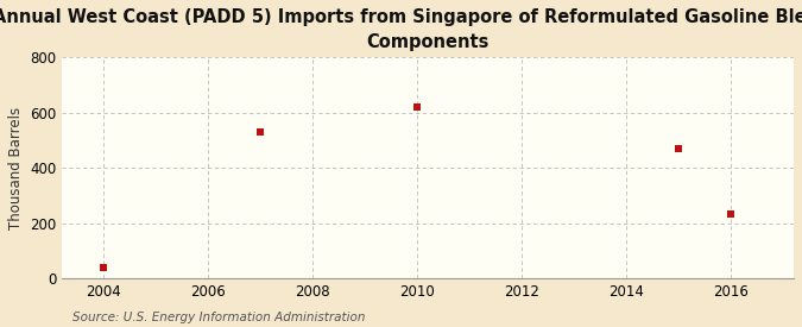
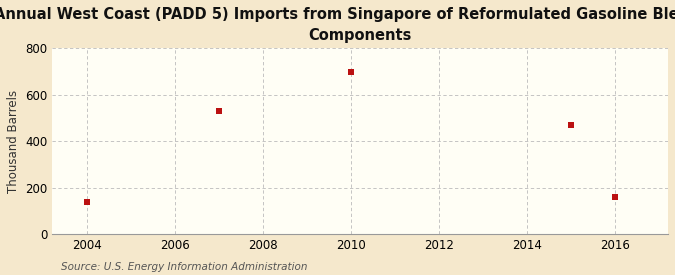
2004: 40 -> 140
2010: 620 -> 700
2016: 235 -> 160
